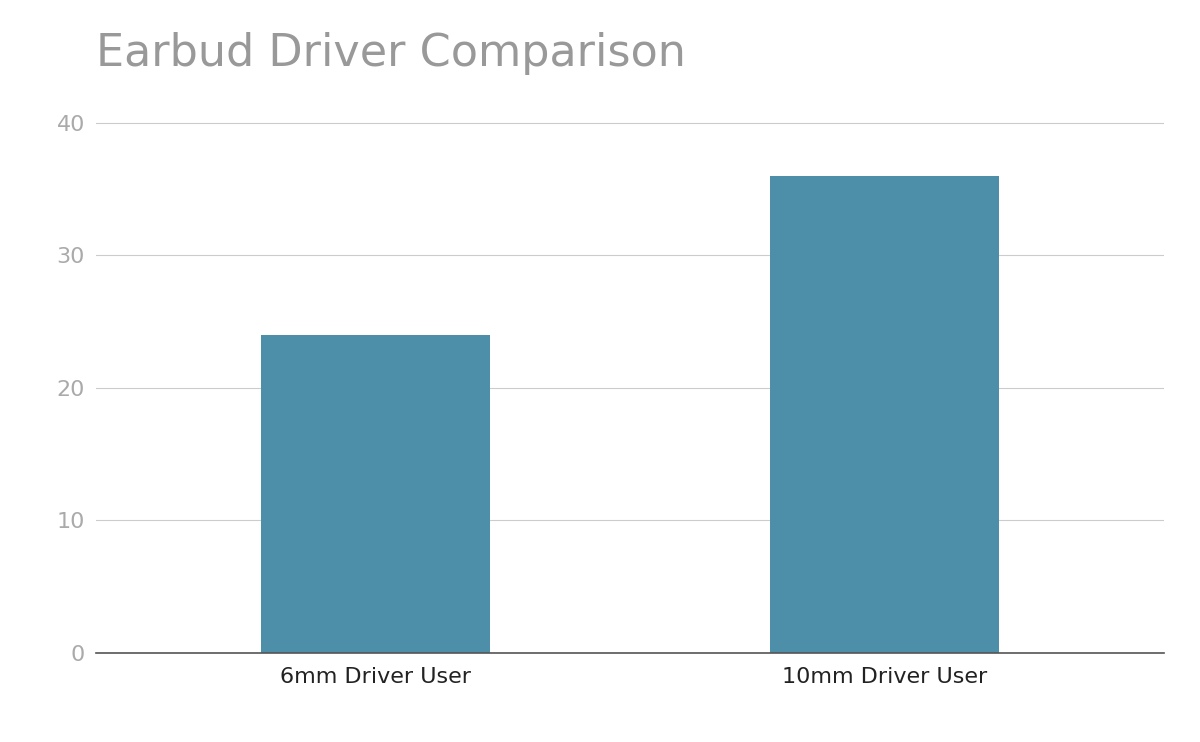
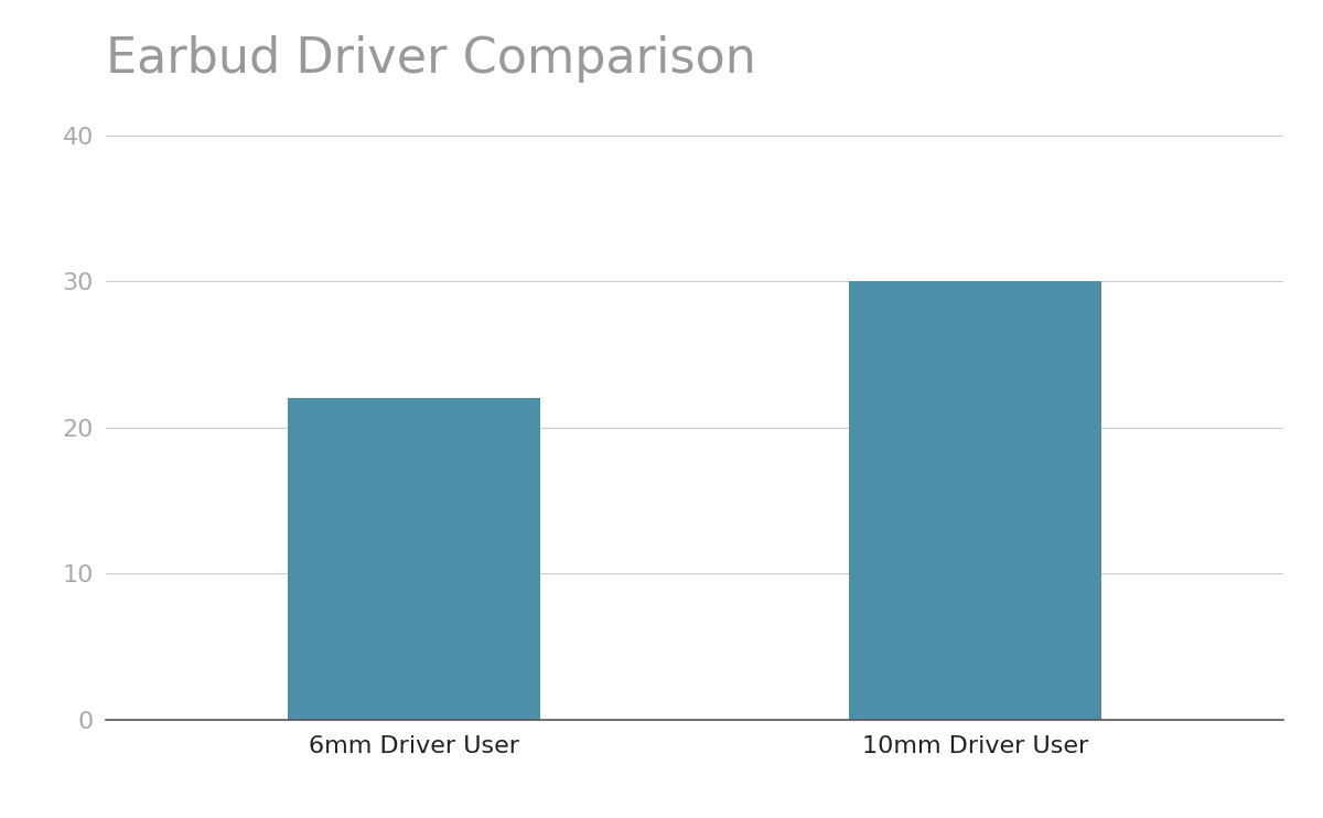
6mm Driver User: 24 -> 22
10mm Driver User: 36 -> 30
